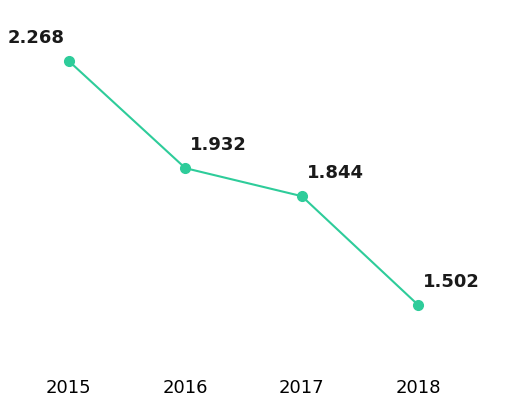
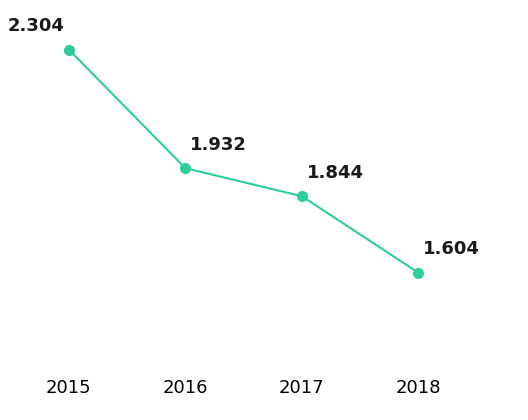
2015: 2.268 -> 2.304
2018: 1.502 -> 1.604
